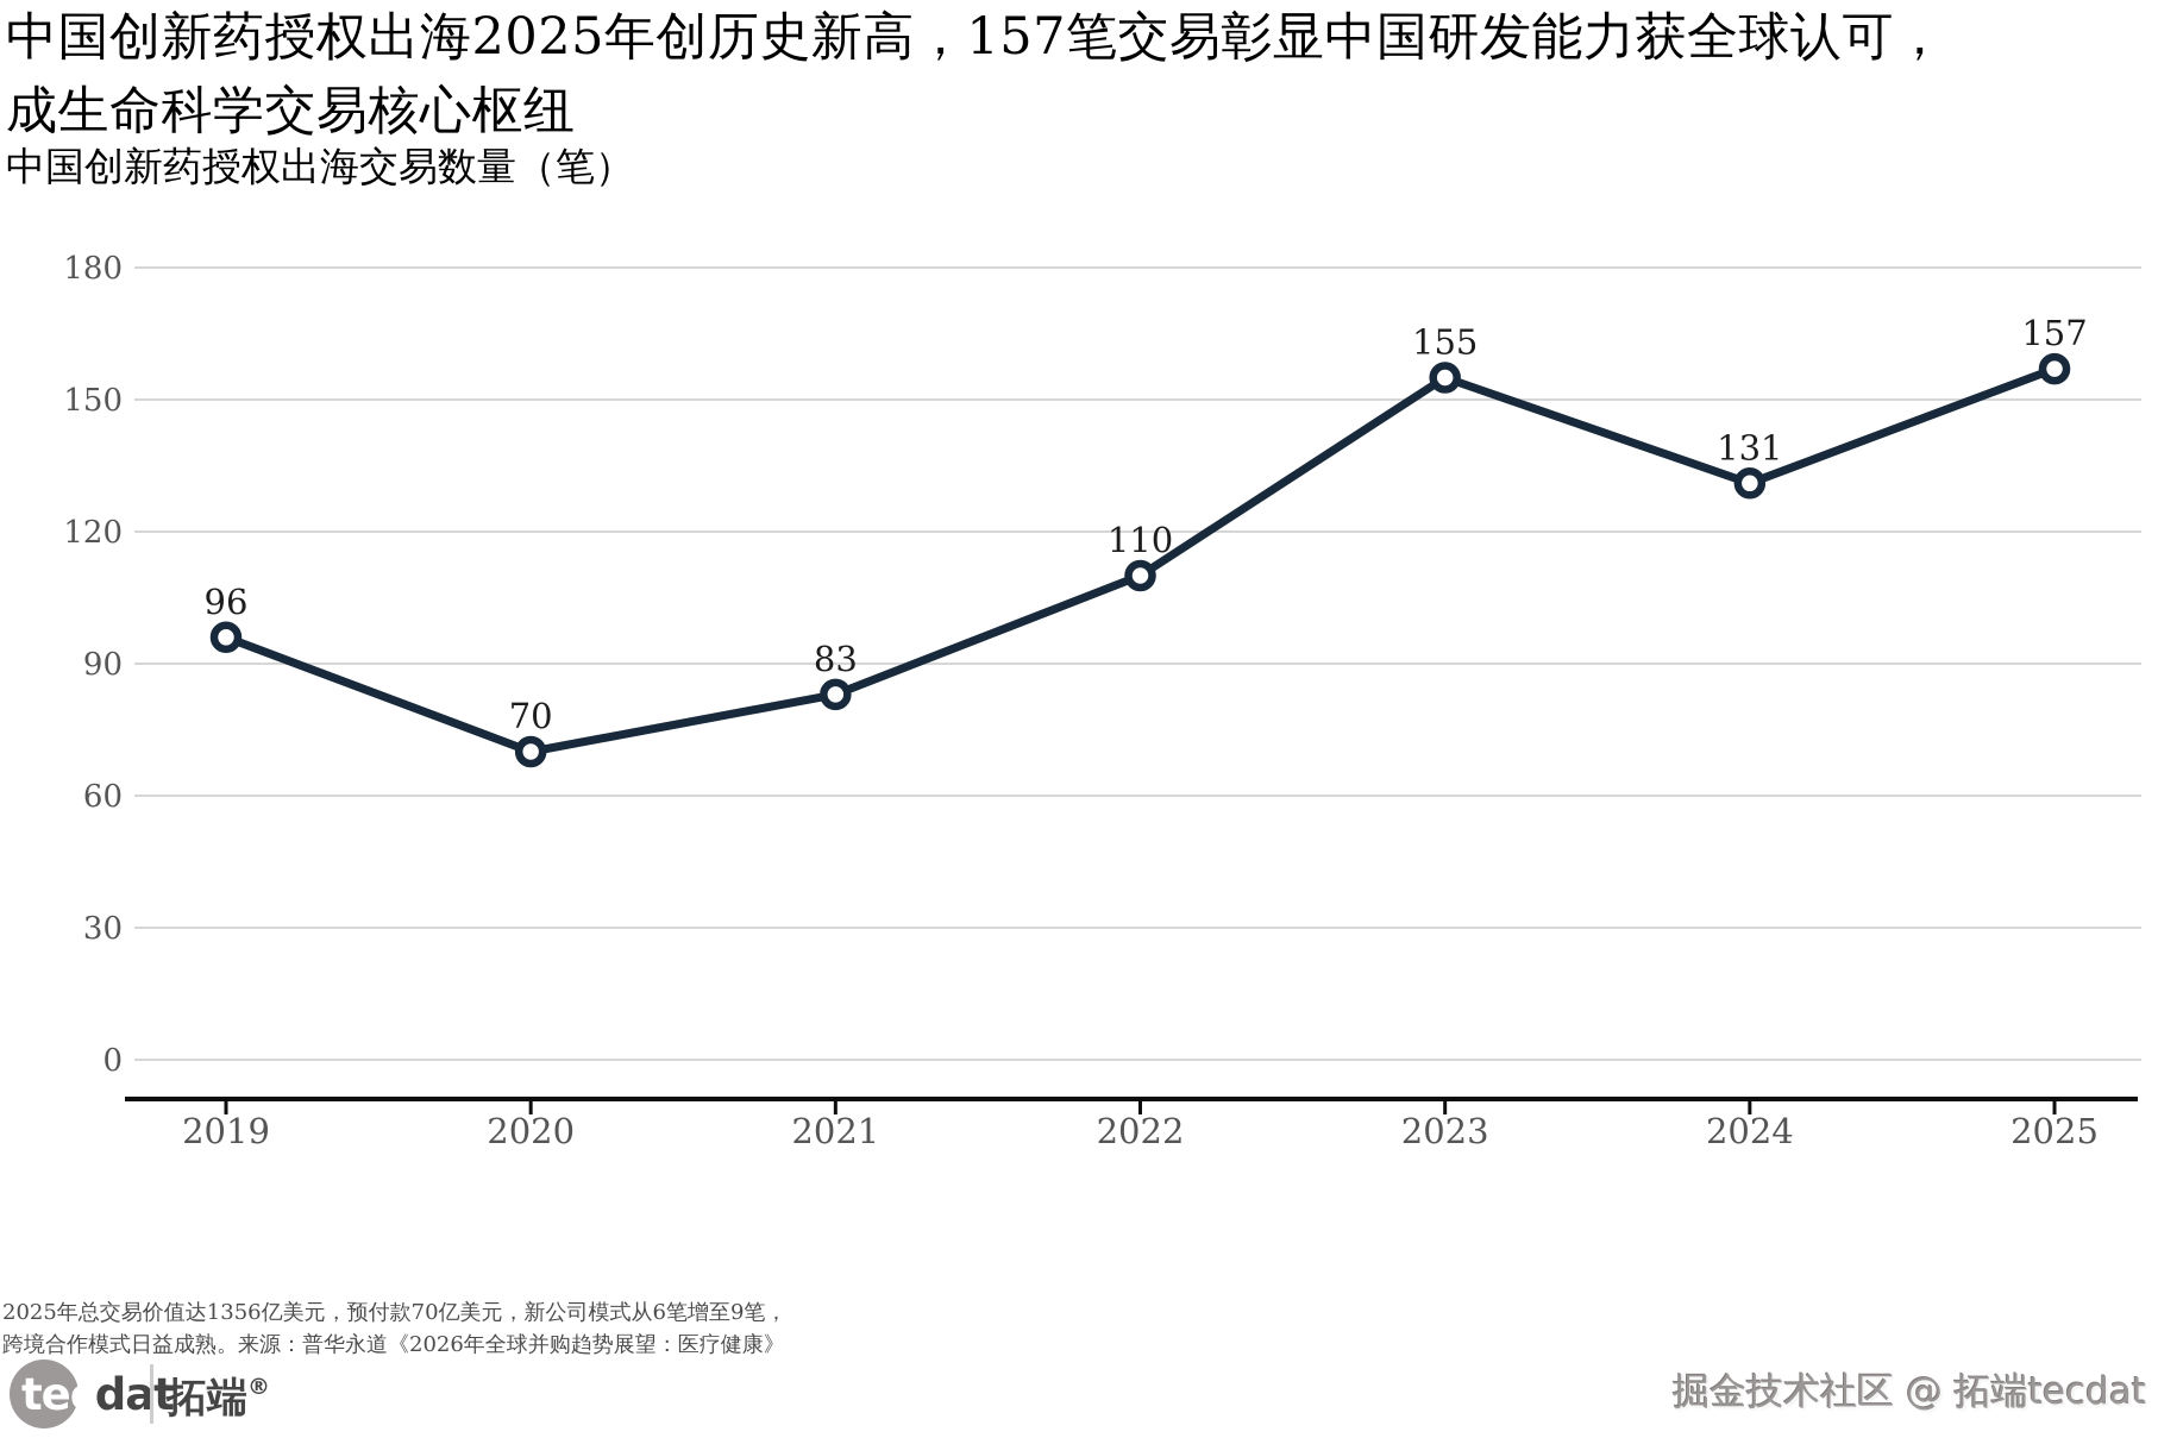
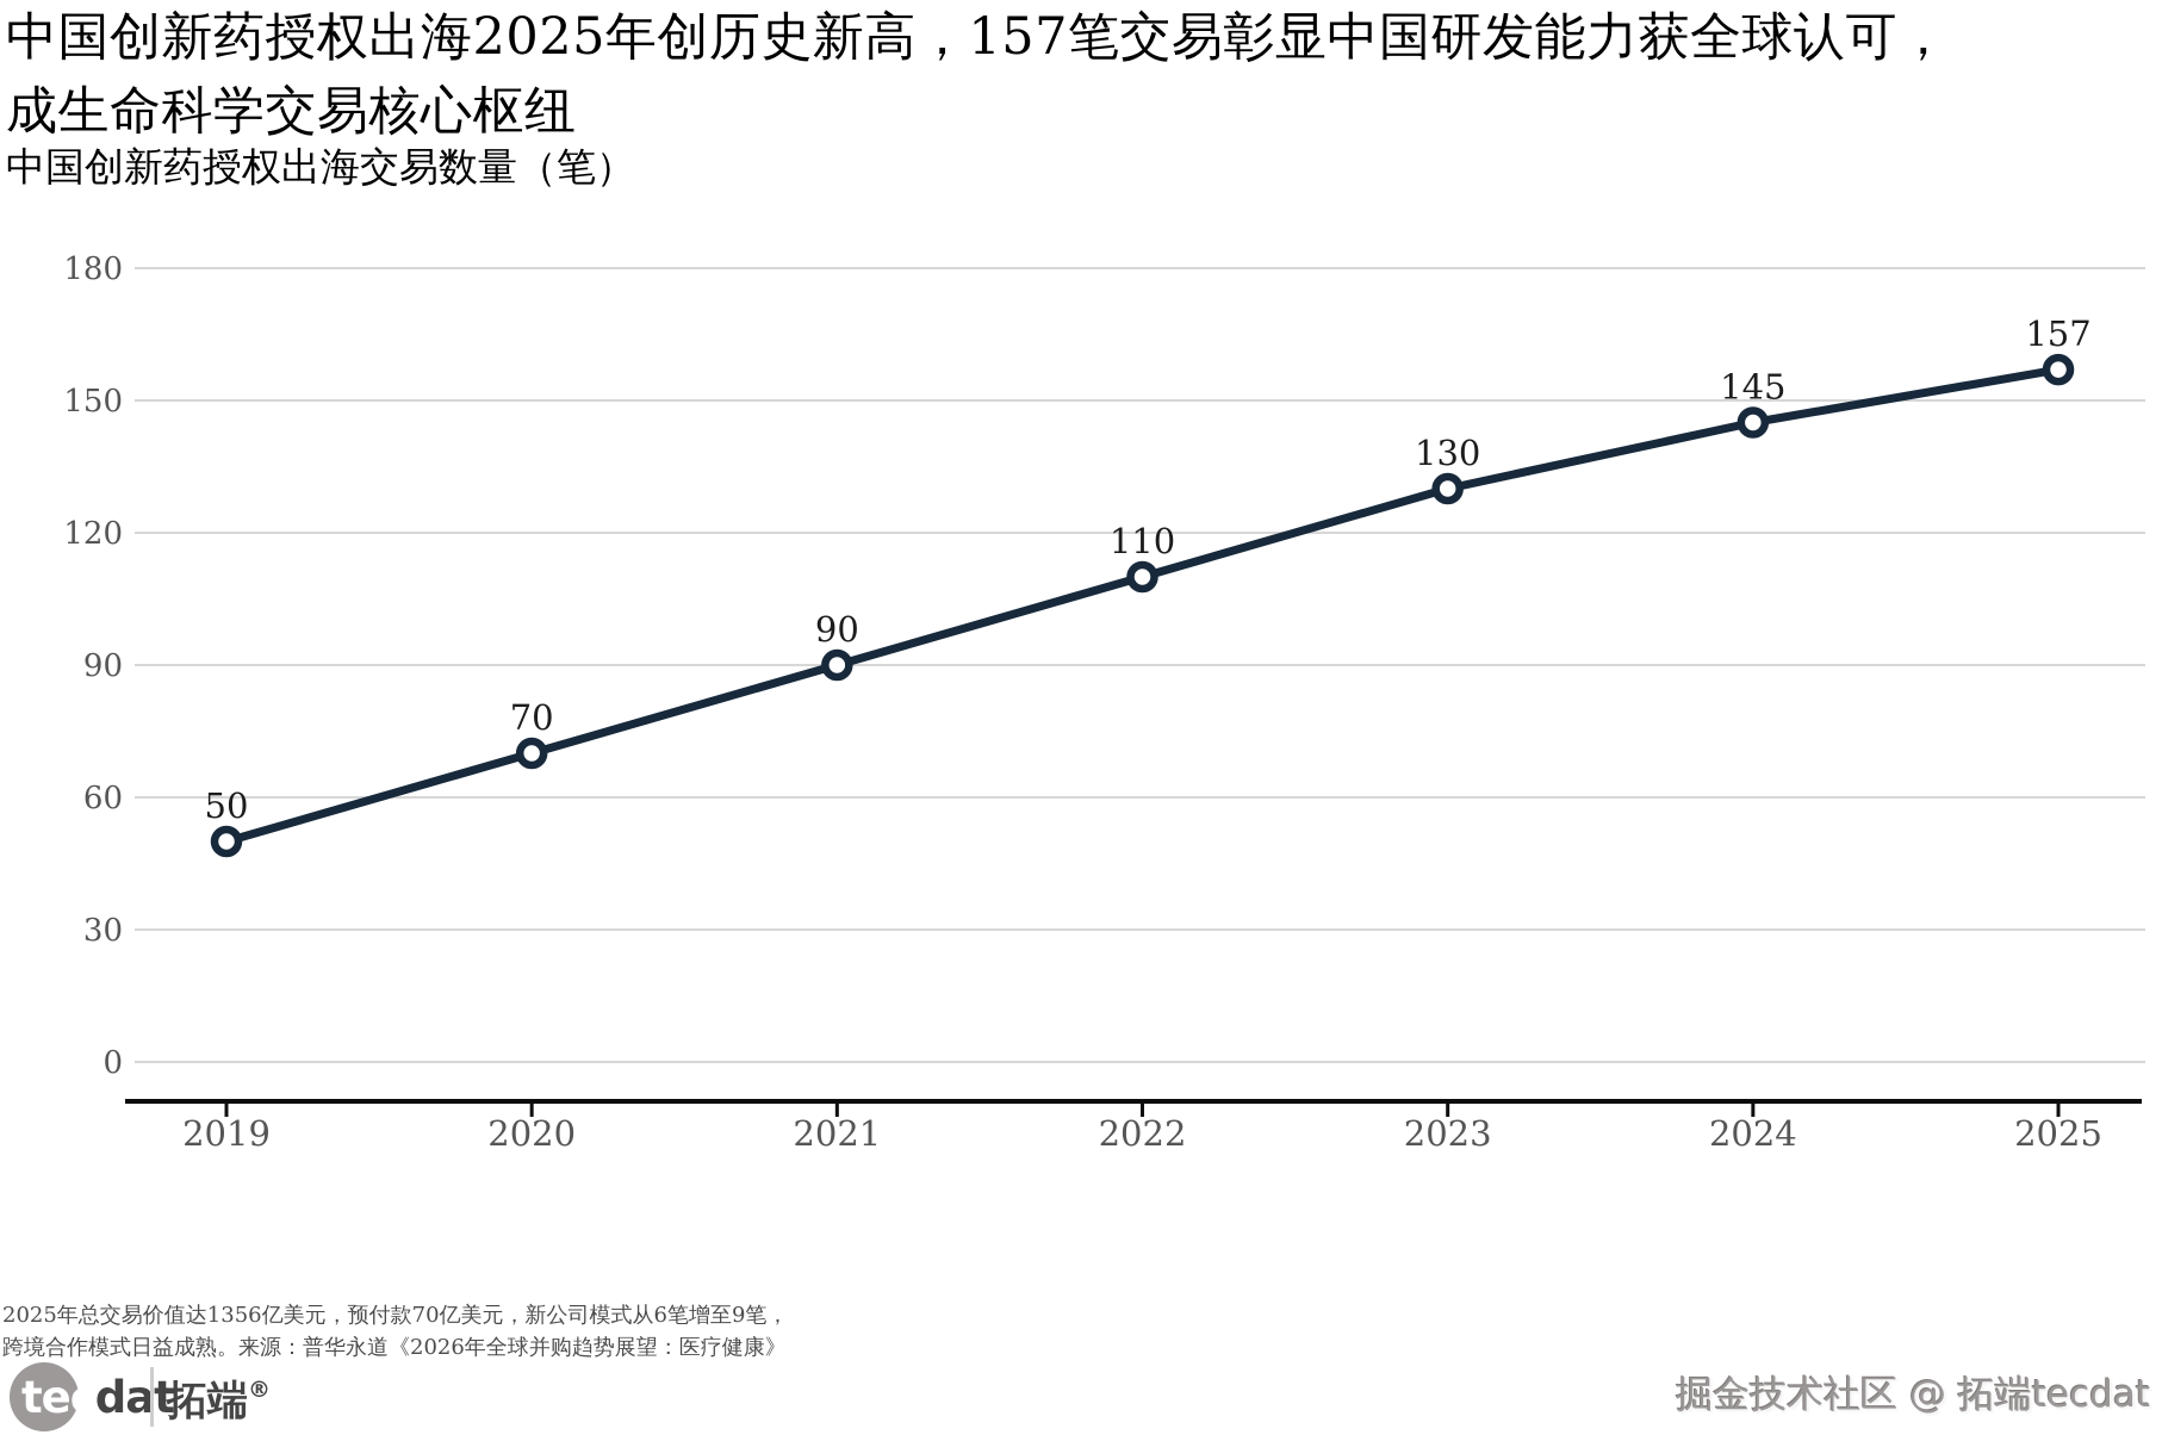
2019: 96 -> 50
2021: 83 -> 90
2023: 155 -> 130
2024: 131 -> 145
